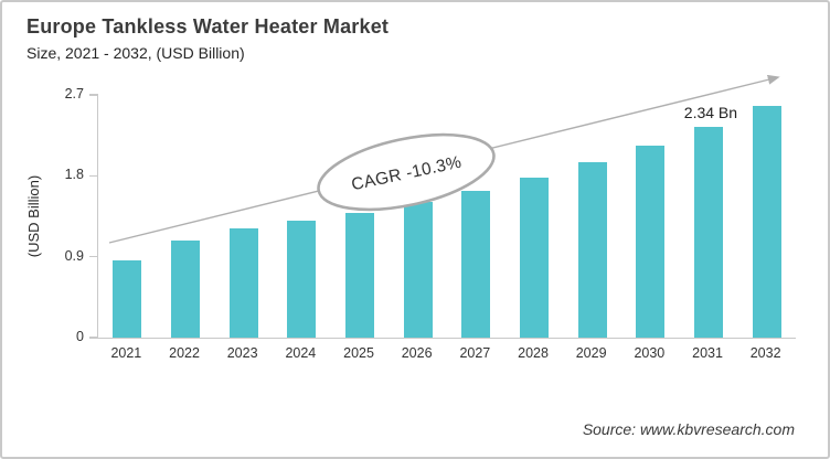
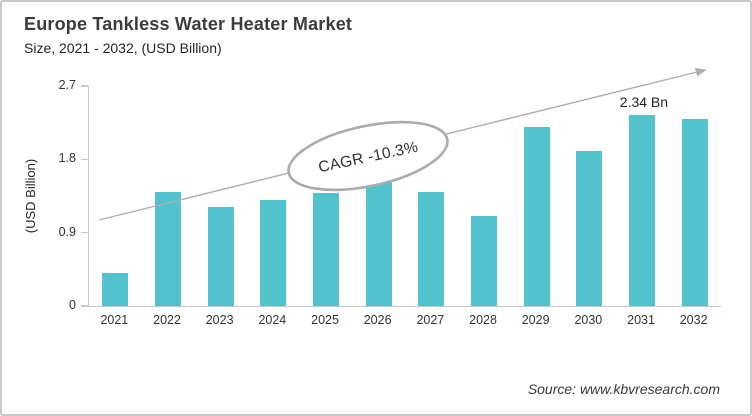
2021: 0.9 -> 0.4
2022: 1.1 -> 1.4
2026: 1.5 -> 2.1
2027: 1.6 -> 1.4
2028: 1.8 -> 1.1
2029: 1.9 -> 2.2
2030: 2.1 -> 1.9
2032: 2.6 -> 2.3
